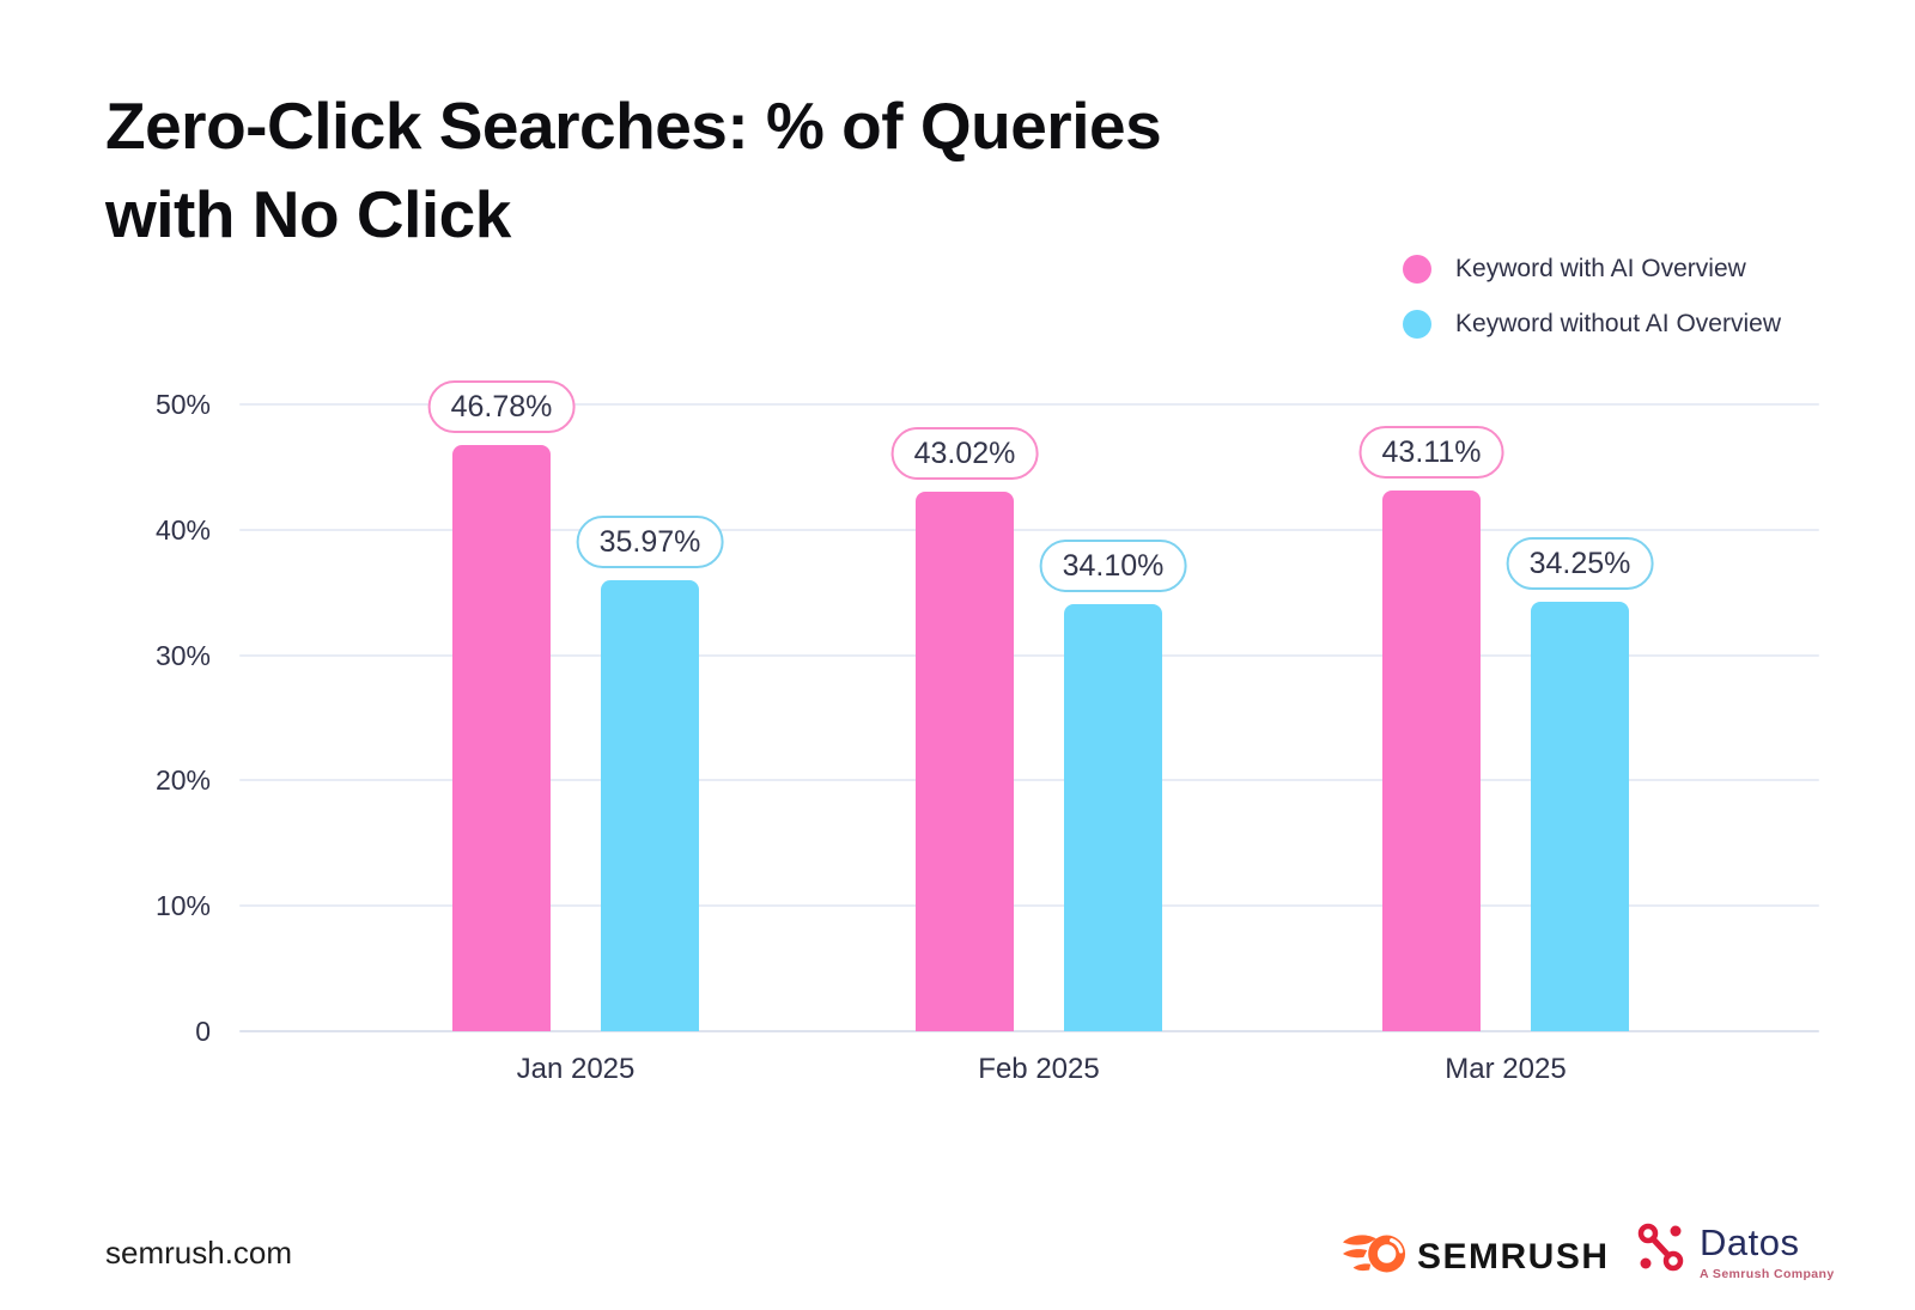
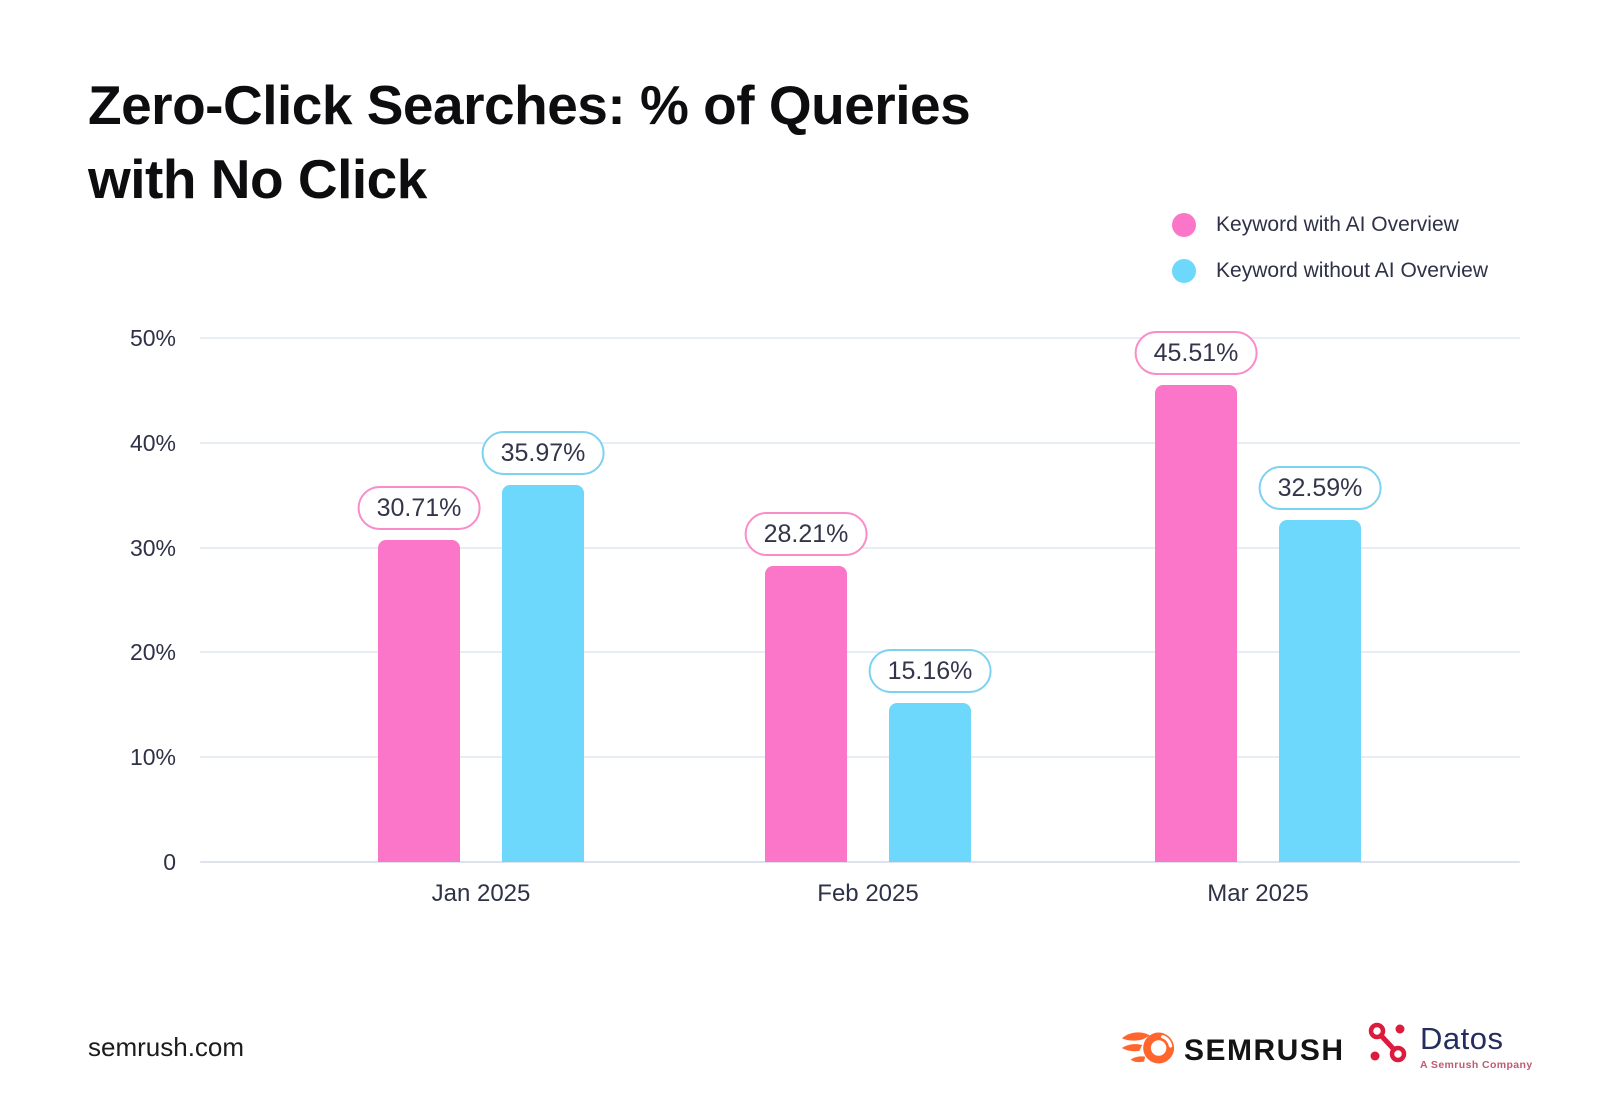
Keyword with AI Overview/Jan 2025: 46.78% -> 30.71%
Keyword with AI Overview/Feb 2025: 43.02% -> 28.21%
Keyword without AI Overview/Feb 2025: 34.10% -> 15.16%
Keyword with AI Overview/Mar 2025: 43.11% -> 45.51%
Keyword without AI Overview/Mar 2025: 34.25% -> 32.59%
